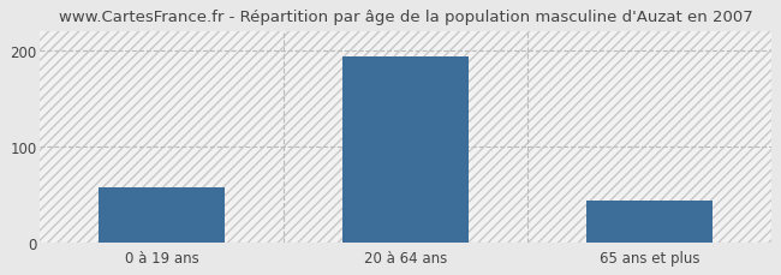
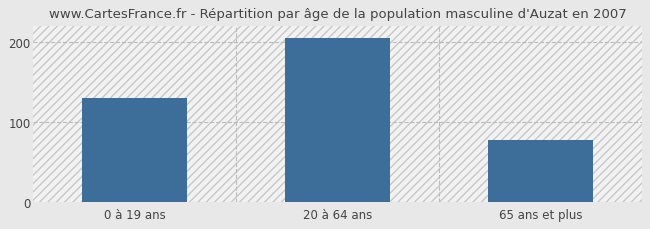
0 à 19 ans: 57 -> 130
20 à 64 ans: 193 -> 204
65 ans et plus: 44 -> 78
